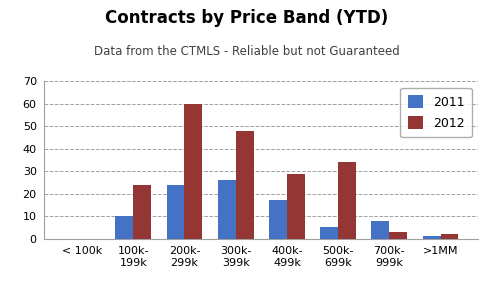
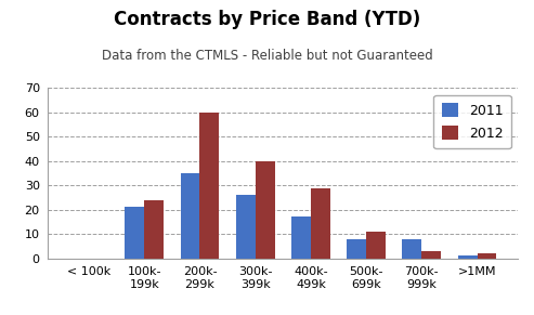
2011/100k- 199k: 10 -> 21
2011/200k- 299k: 24 -> 35
2012/300k- 399k: 48 -> 40
2011/500k- 699k: 5 -> 8
2012/500k- 699k: 34 -> 11
